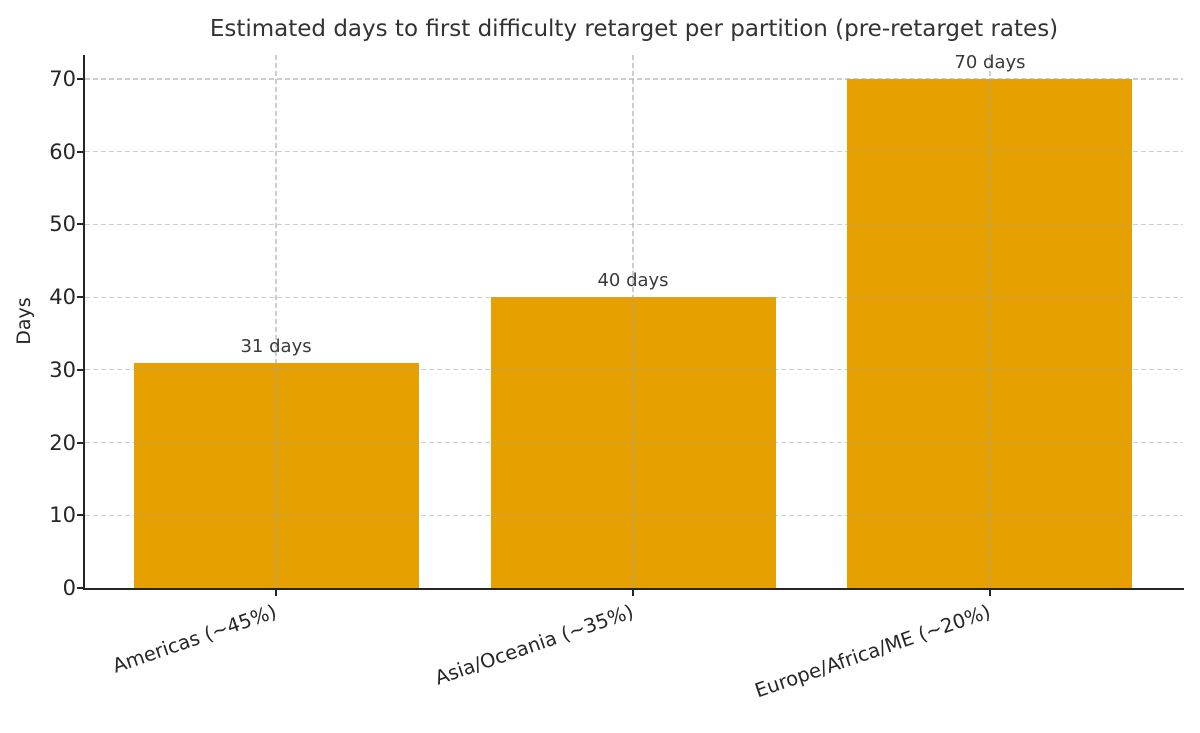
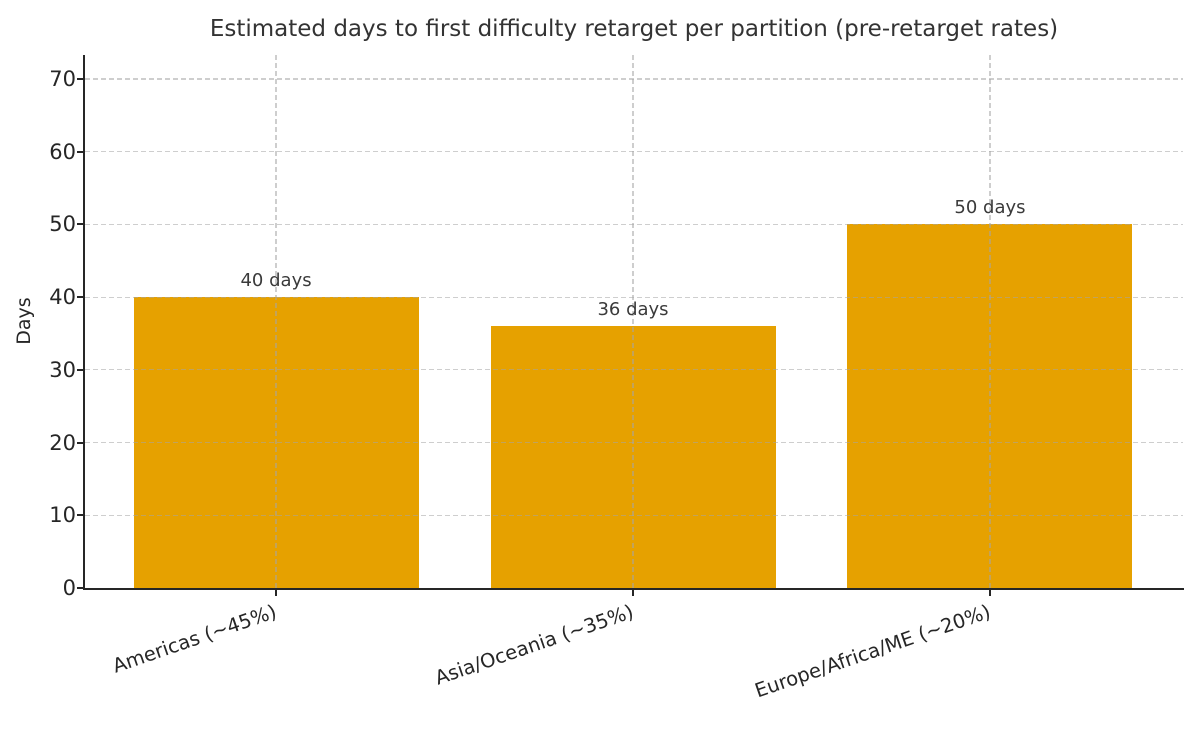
Americas (~45%): 31 -> 40
Asia/Oceania (~35%): 40 -> 36
Europe/Africa/ME (~20%): 70 -> 50
